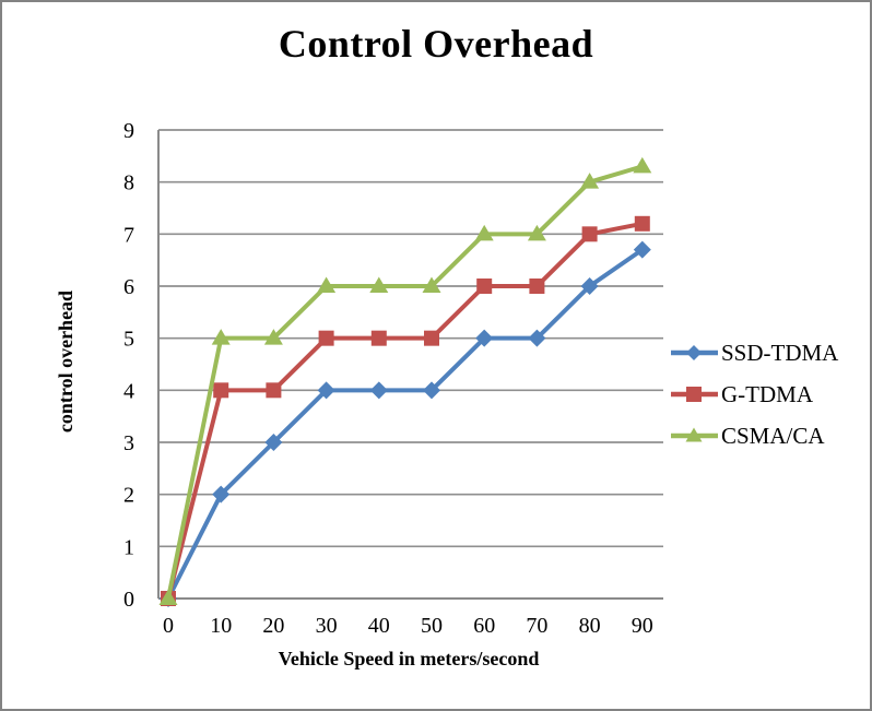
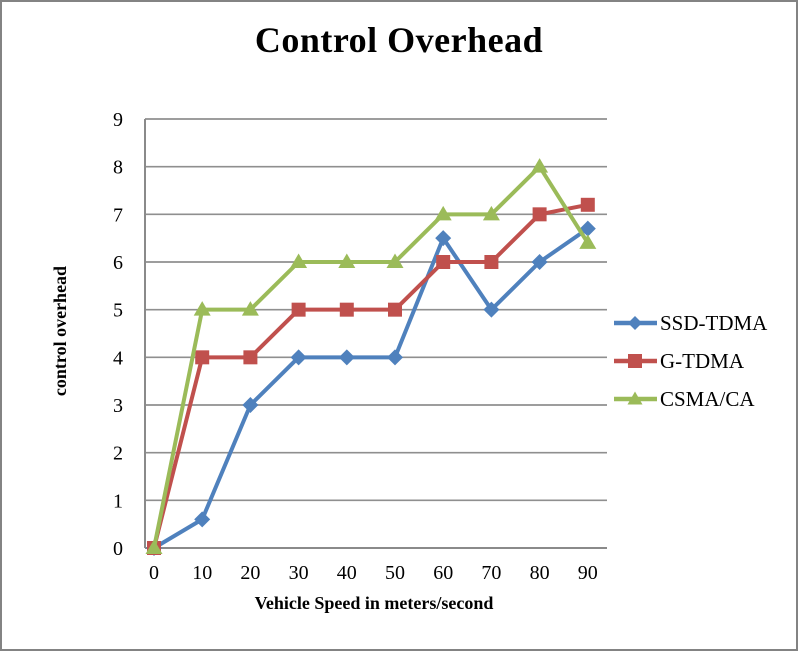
SSD-TDMA/10: 2.0 -> 0.6
SSD-TDMA/60: 5.0 -> 6.5
CSMA/CA/90: 8.3 -> 6.4
